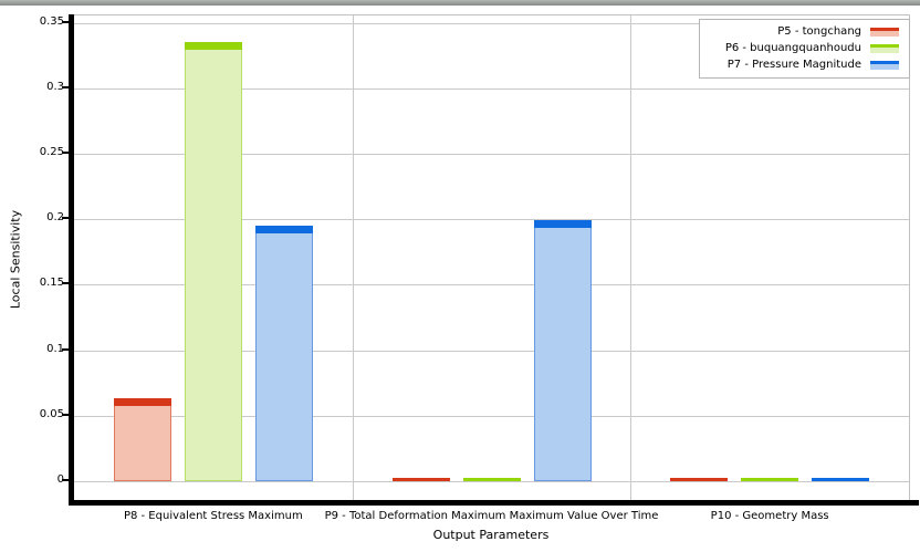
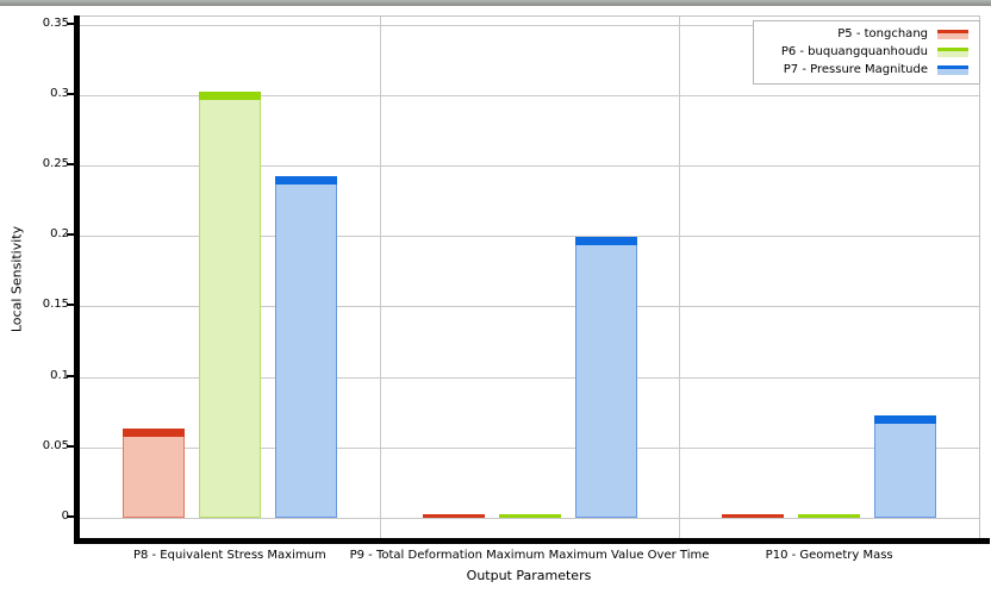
P6 - buquangquanhoudu/P8 - Equivalent Stress Maximum: 0.335 -> 0.302
P7 - Pressure Magnitude/P8 - Equivalent Stress Maximum: 0.195 -> 0.242
P7 - Pressure Magnitude/P10 - Geometry Mass: 0.001 -> 0.073
